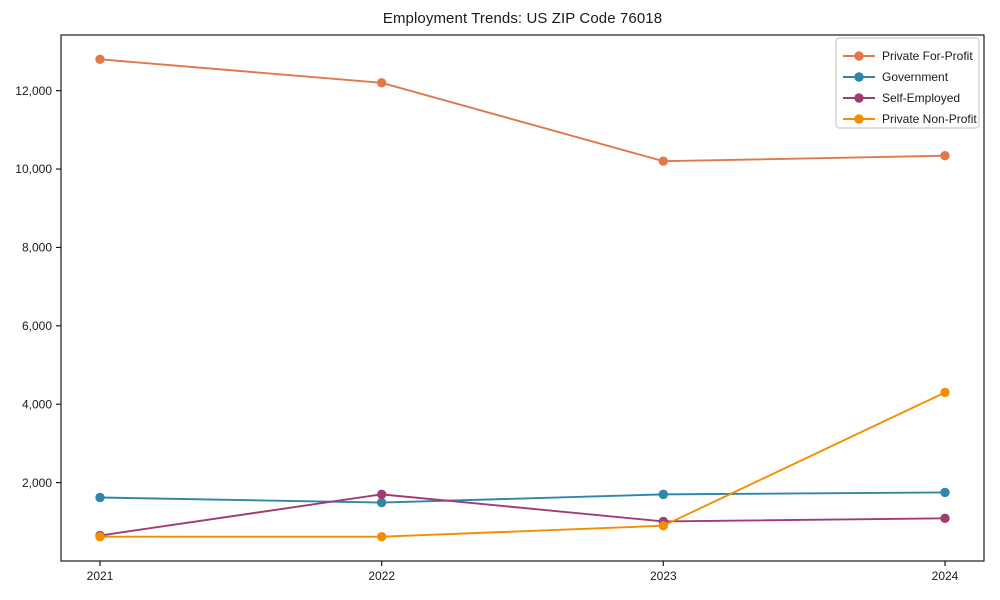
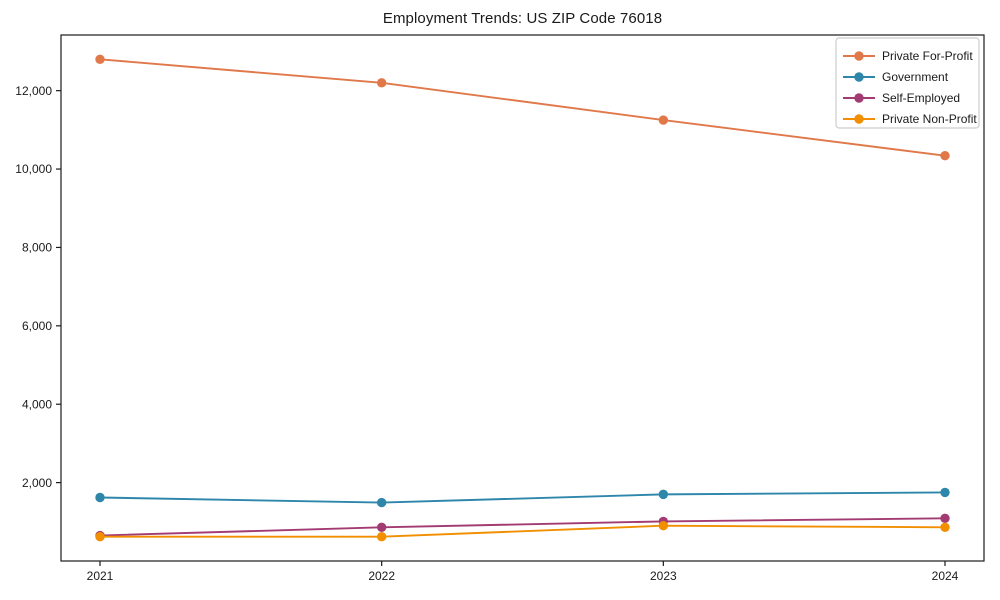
Self-Employed/2022: 1700 -> 900
Private For-Profit/2023: 10200 -> 11200
Private Non-Profit/2024: 4300 -> 900
